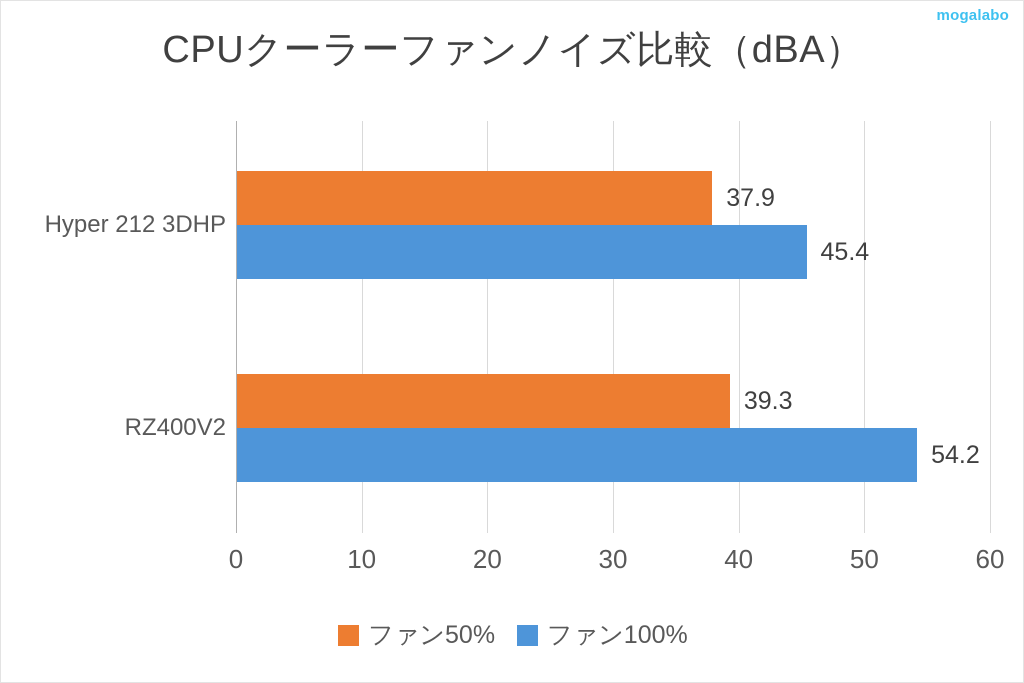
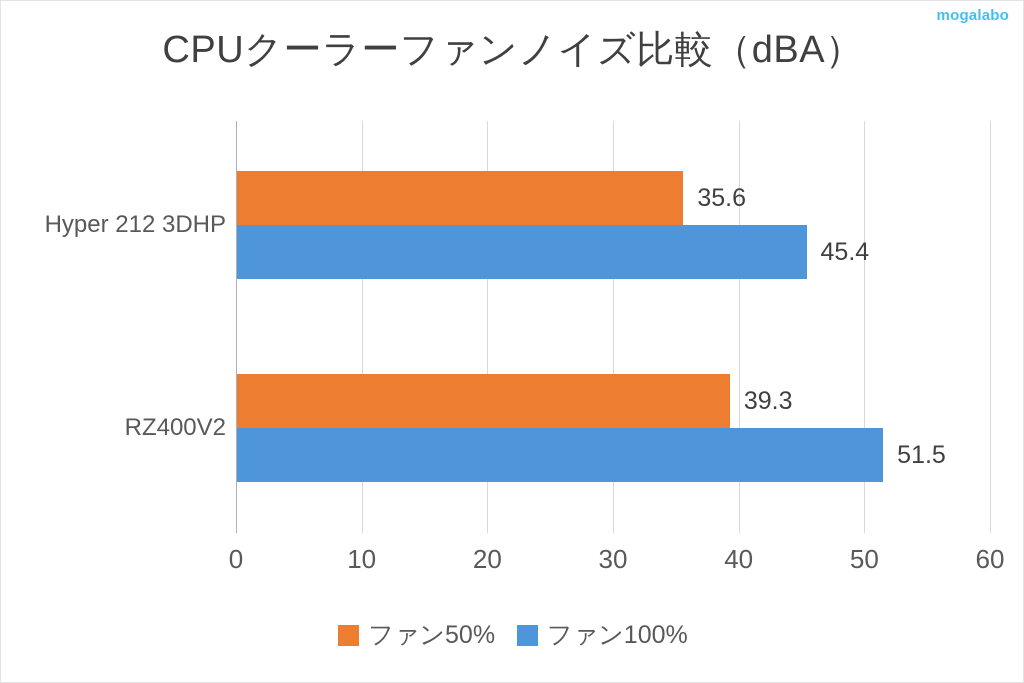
ファン50%/Hyper 212 3DHP: 37.9 -> 35.6
ファン100%/RZ400V2: 54.2 -> 51.5
